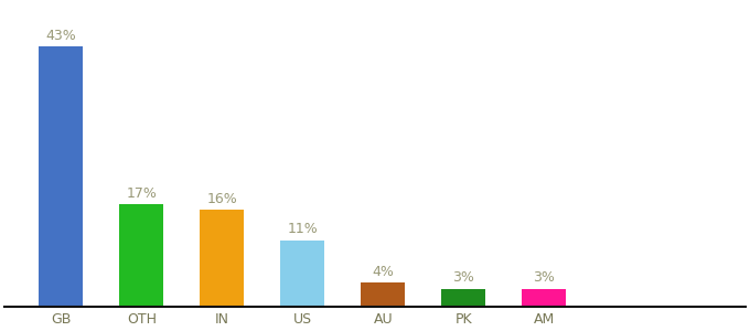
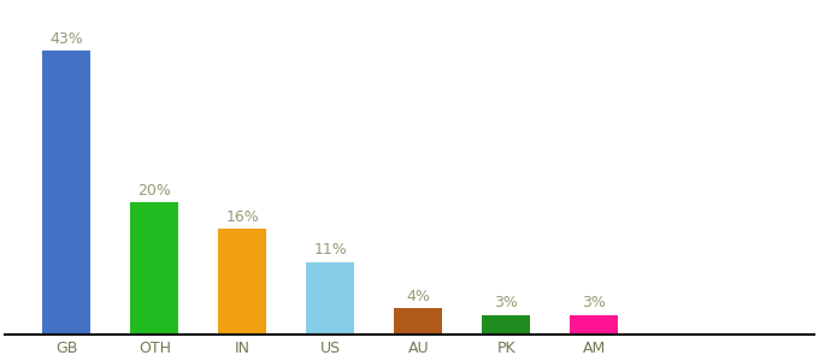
OTH: 17% -> 20%
